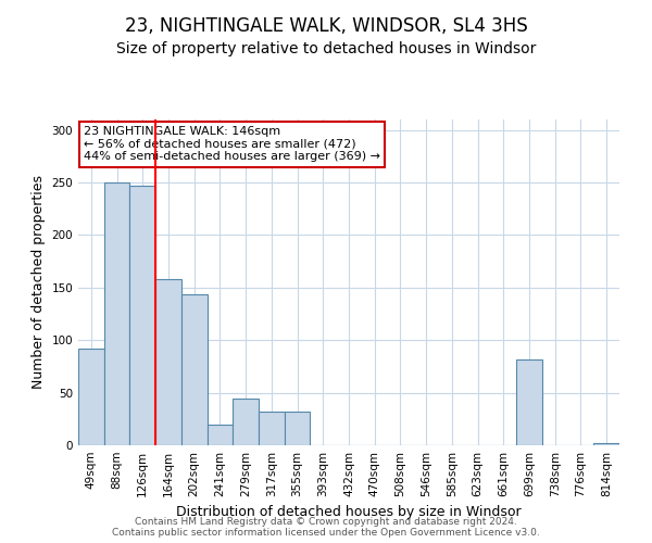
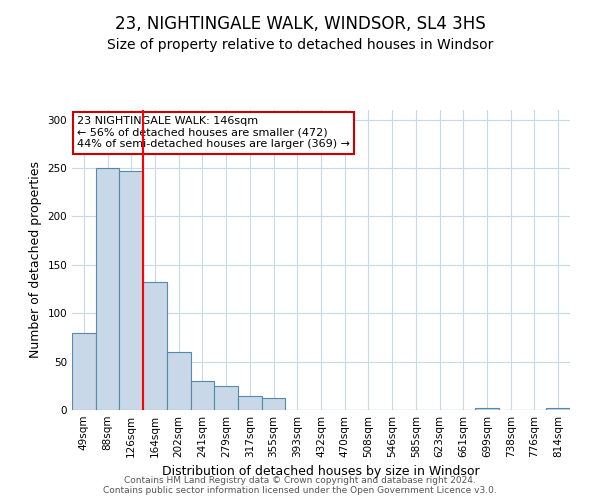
49sqm: 92 -> 80
164sqm: 158 -> 132
202sqm: 144 -> 60
241sqm: 20 -> 30
279sqm: 44 -> 25
317sqm: 32 -> 14
355sqm: 32 -> 12
699sqm: 82 -> 2
